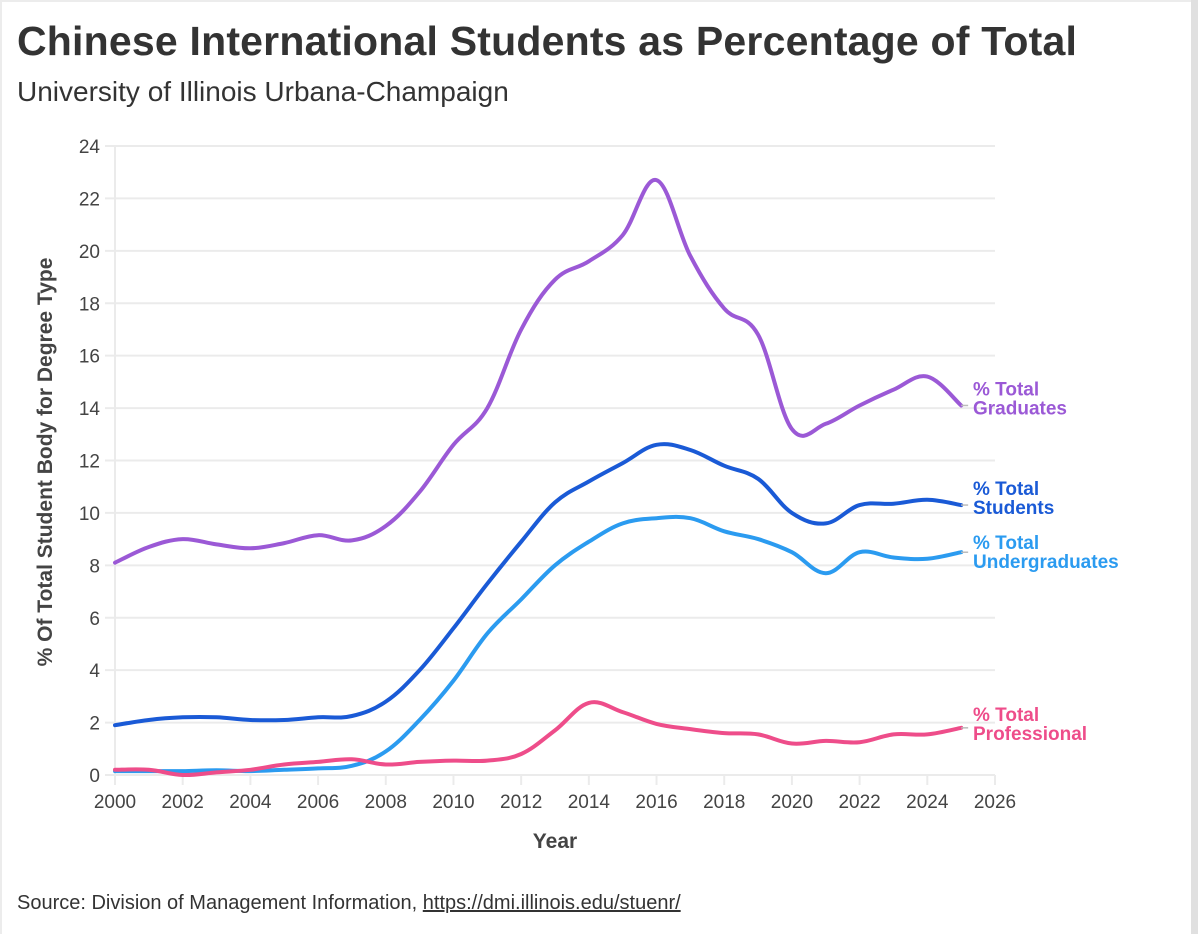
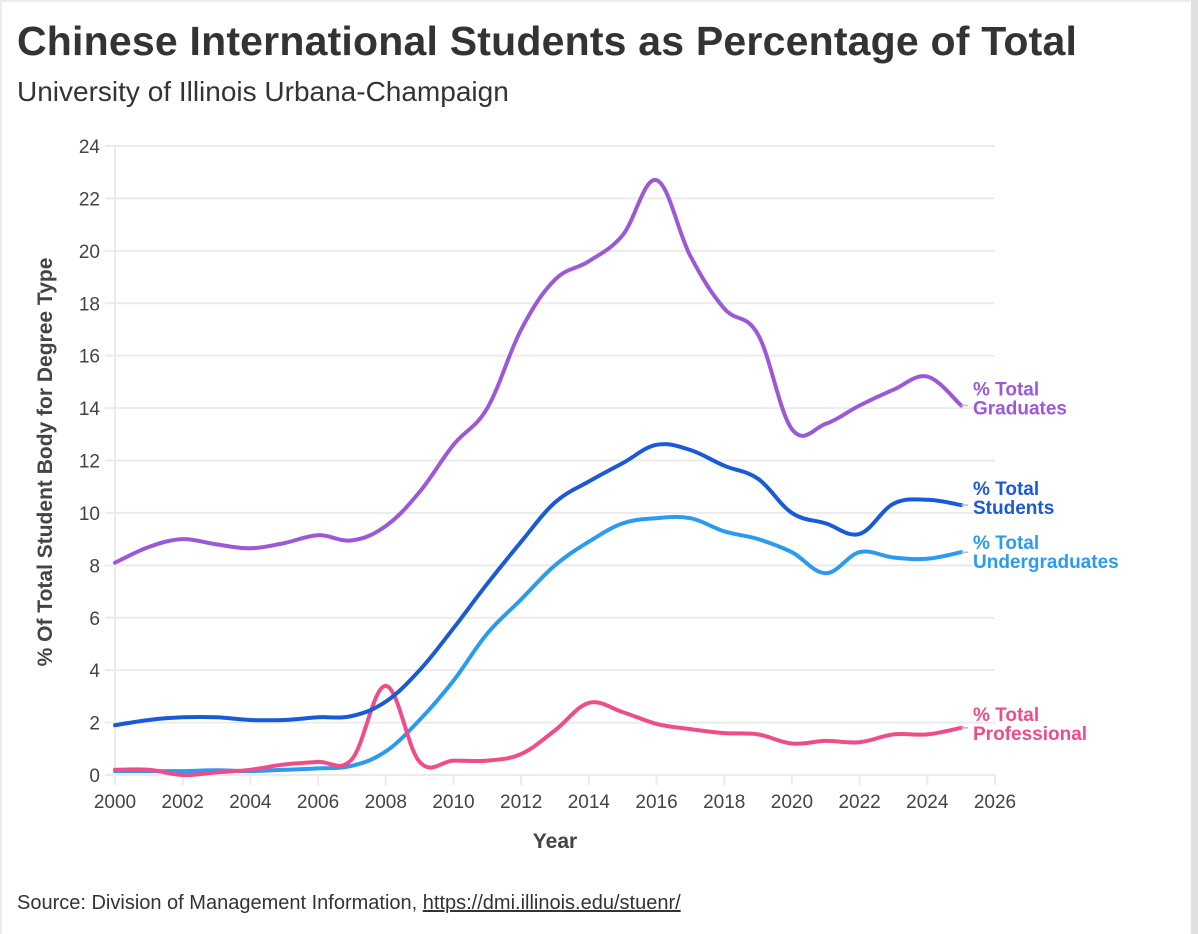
% Total Professional/2008: 0.4 -> 3.4
% Total Students/2022: 10.3 -> 9.2
